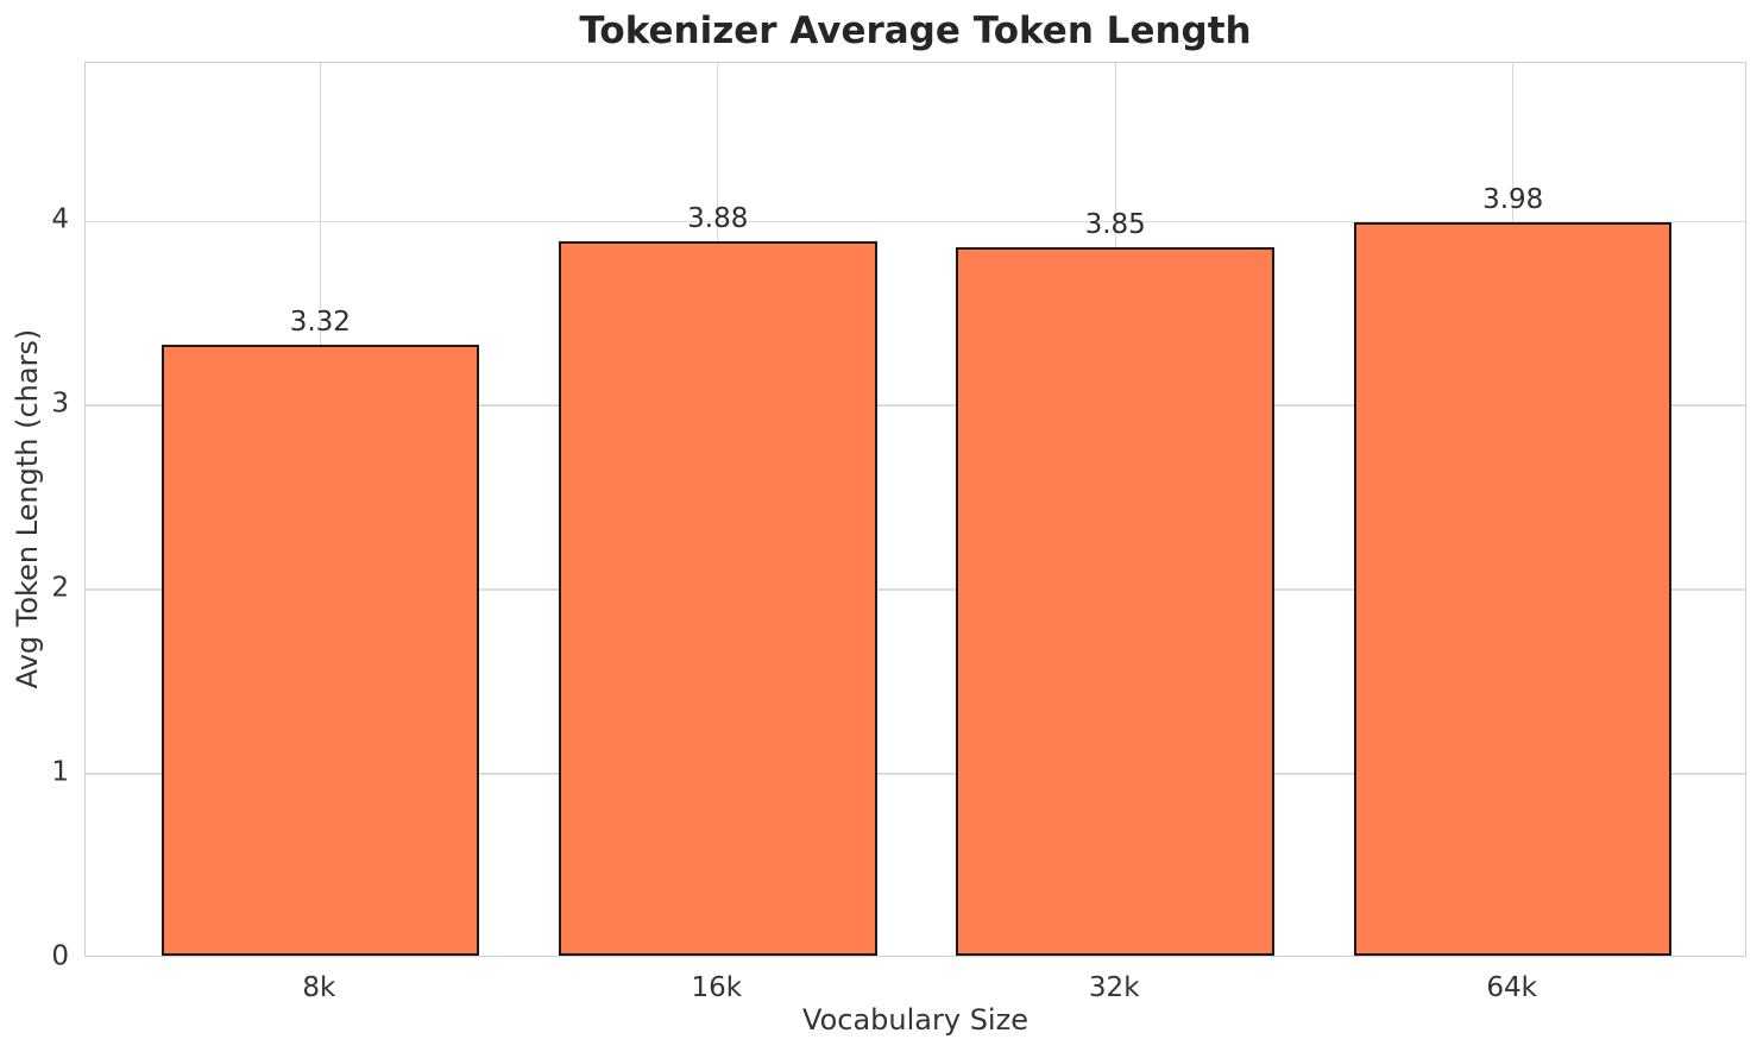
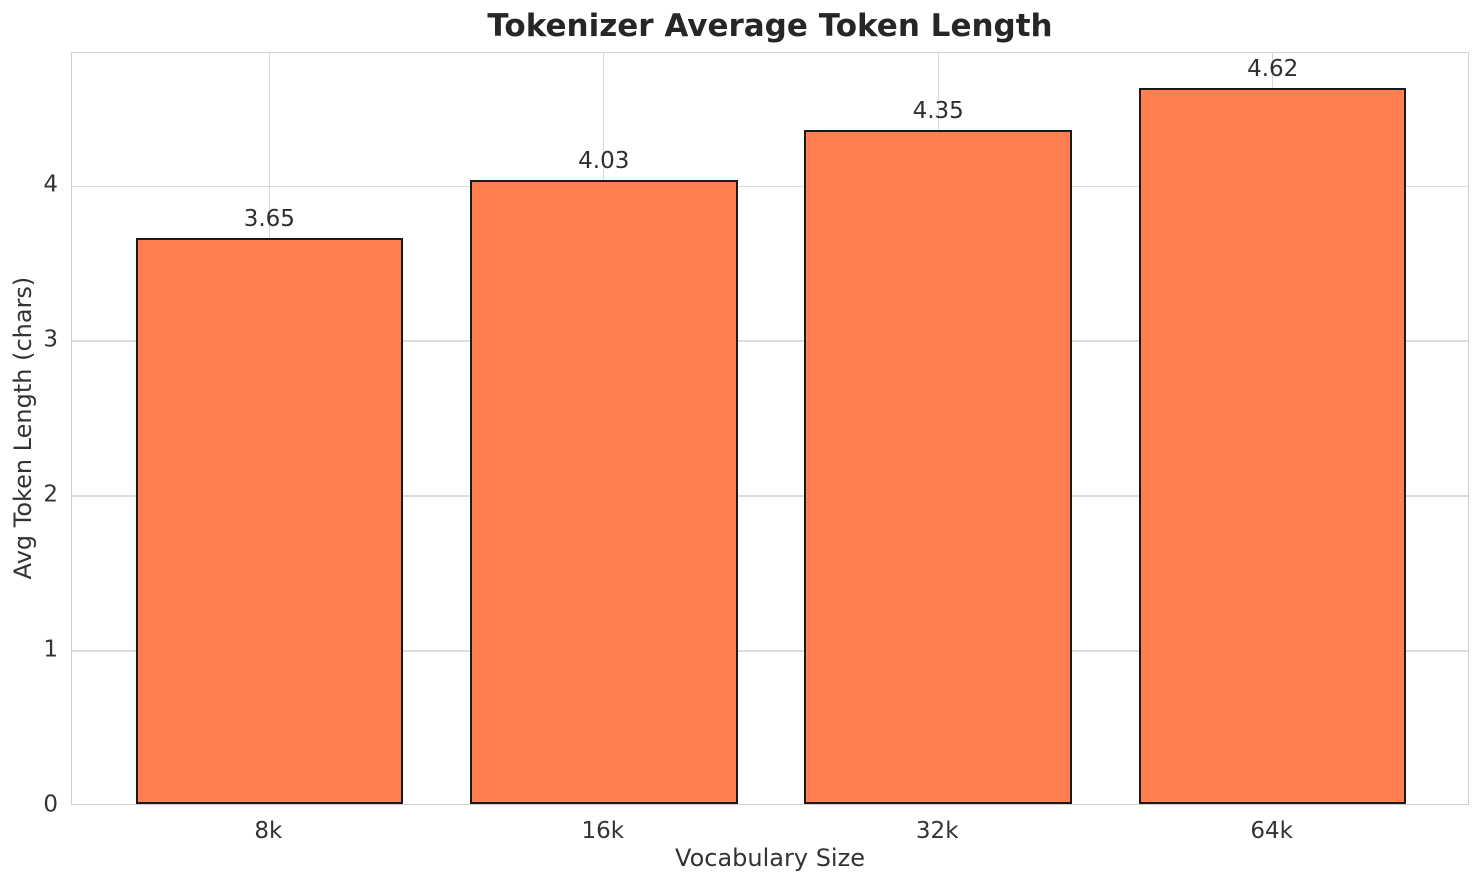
8k: 3.32 -> 3.65
16k: 3.88 -> 4.03
32k: 3.85 -> 4.35
64k: 3.98 -> 4.62
